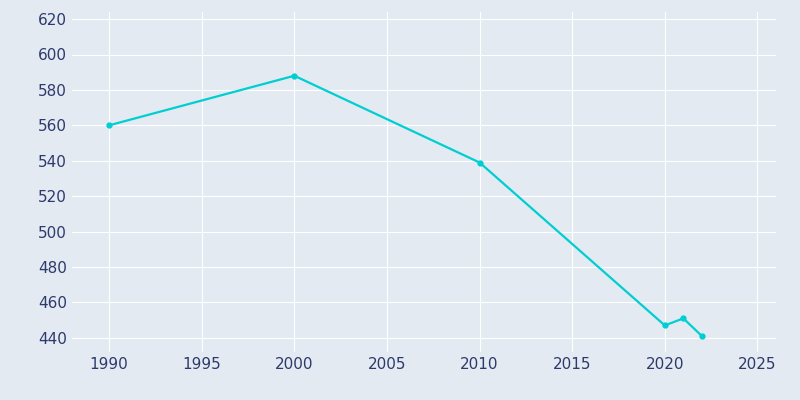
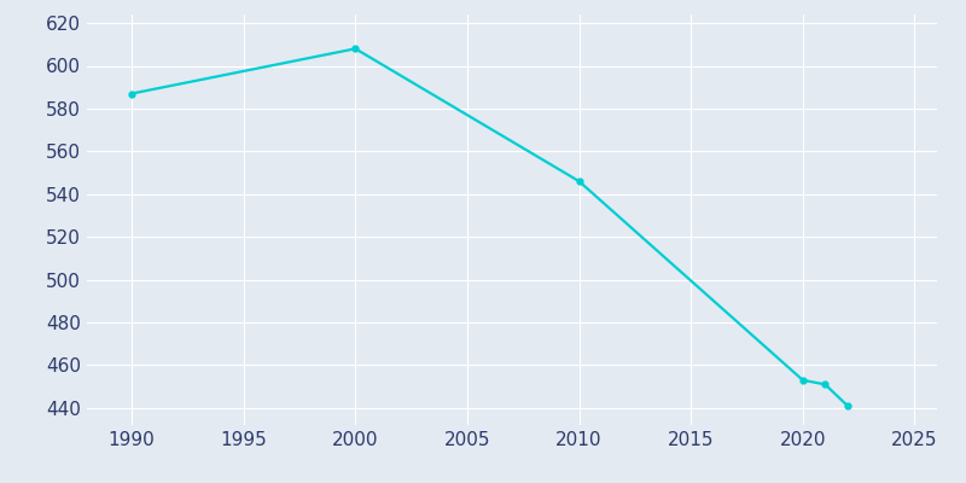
1990: 560 -> 587
2000: 588 -> 608
2010: 539 -> 546
2020: 447 -> 453
